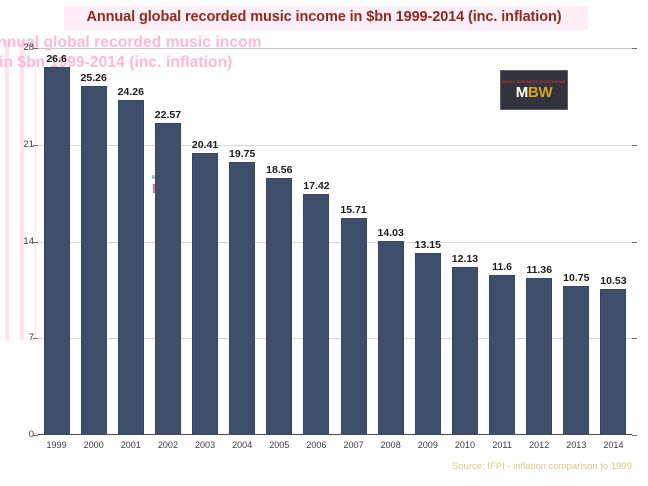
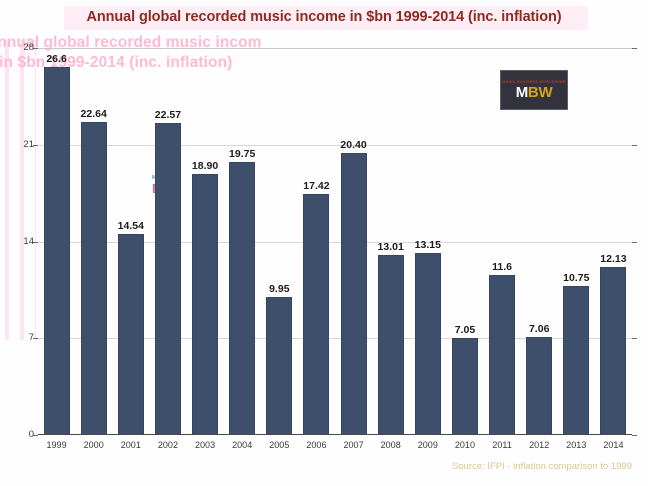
2000: 25.26 -> 22.64
2001: 24.26 -> 14.54
2003: 20.41 -> 18.90
2005: 18.56 -> 9.95
2007: 15.71 -> 20.40
2008: 14.03 -> 13.01
2010: 12.13 -> 7.05
2012: 11.36 -> 7.06
2014: 10.53 -> 12.13
